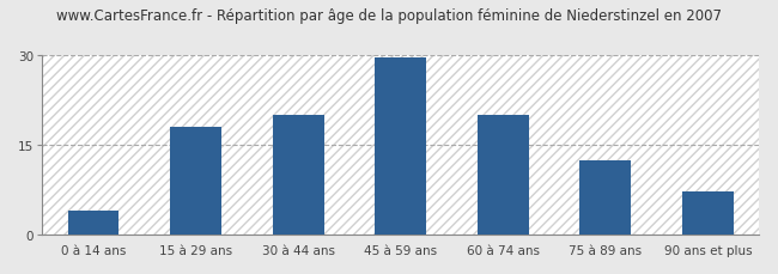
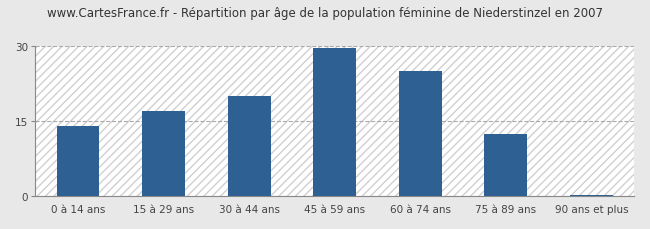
0 à 14 ans: 4.0 -> 14.0
15 à 29 ans: 18.0 -> 17.0
60 à 74 ans: 20.0 -> 25.0
90 ans et plus: 7.2 -> 0.3
